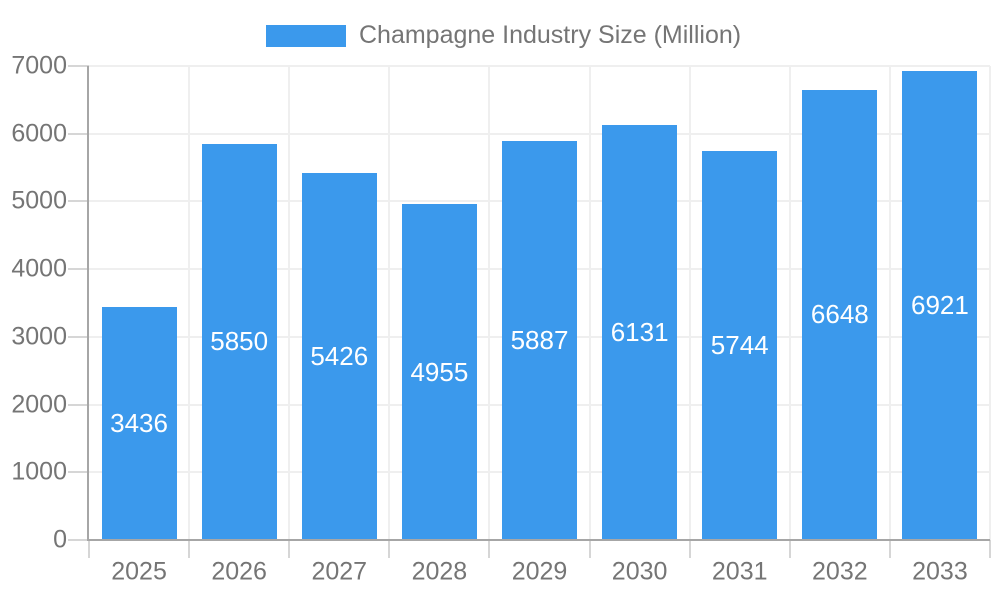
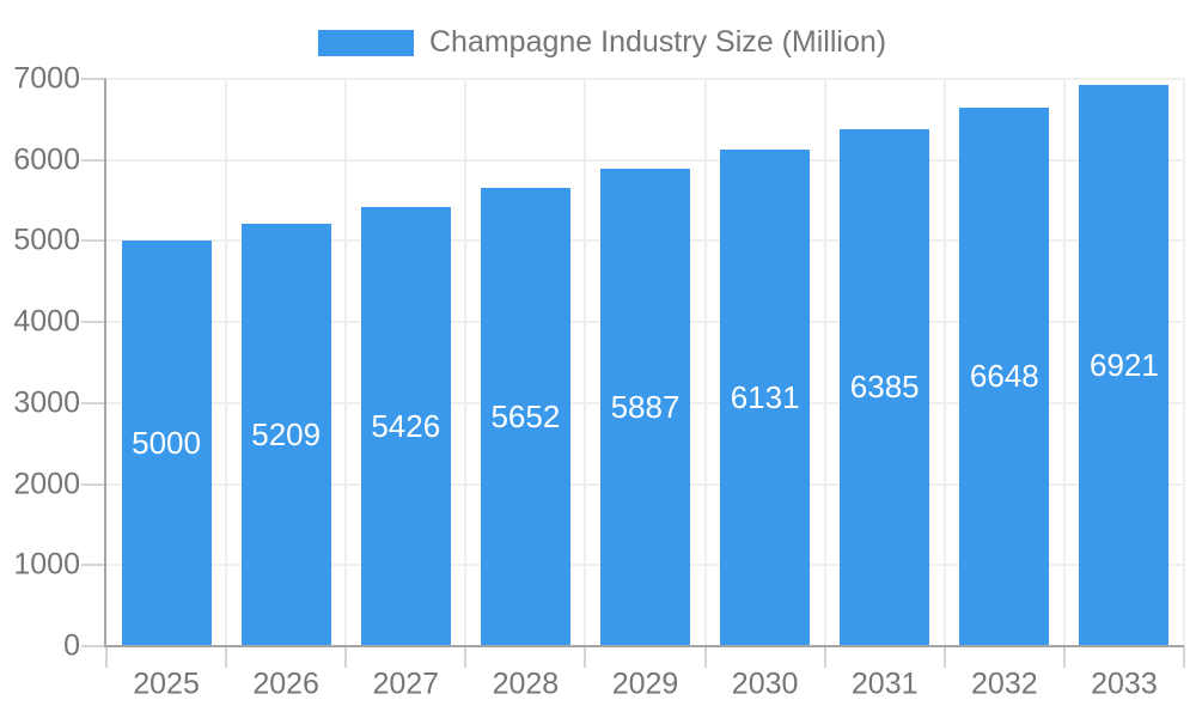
2025: 3436 -> 5000
2026: 5850 -> 5209
2028: 4955 -> 5652
2031: 5744 -> 6385
